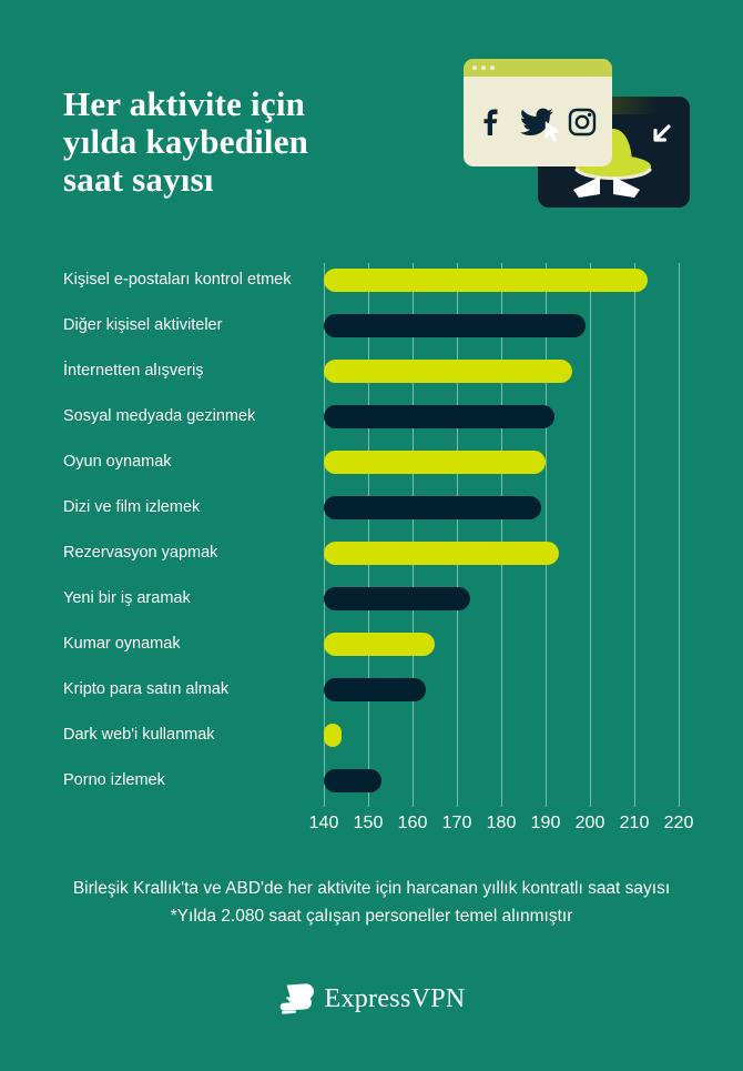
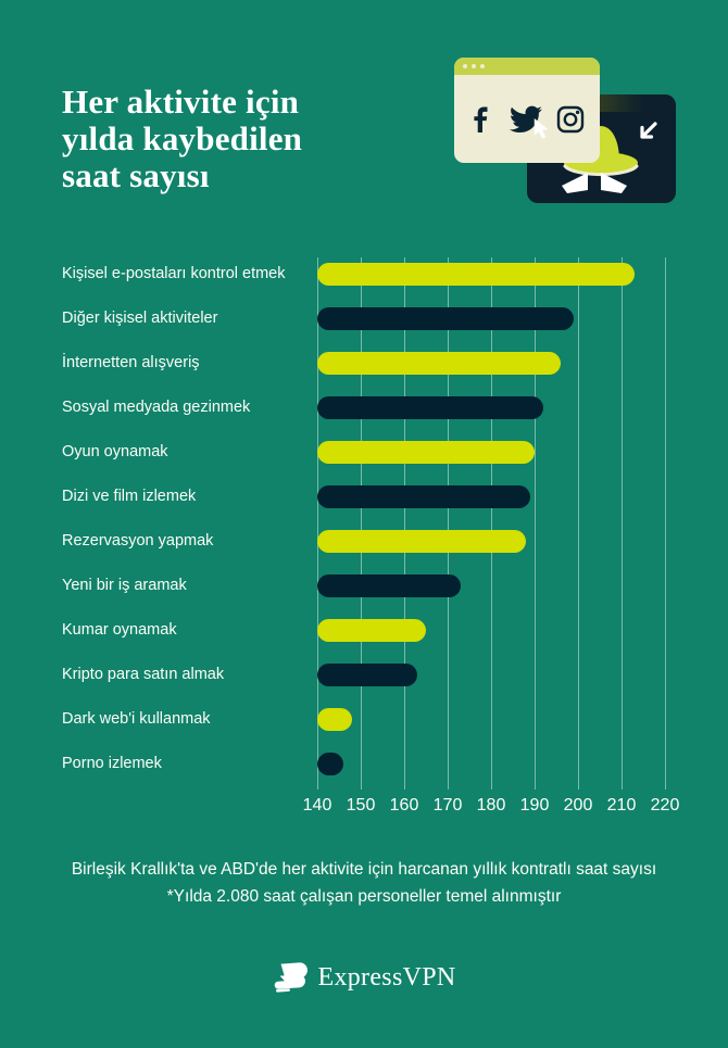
Rezervasyon yapmak: 193 -> 188
Dark web'i kullanmak: 144 -> 148
Porno izlemek: 153 -> 146
